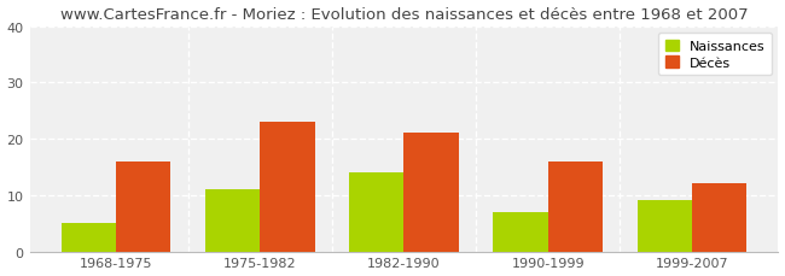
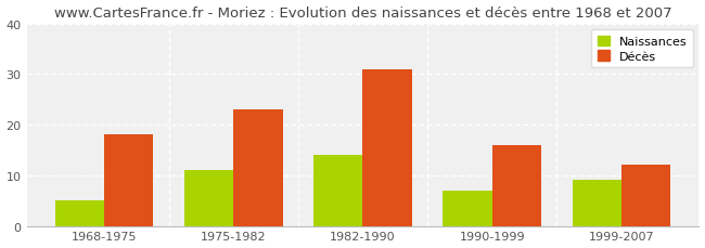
Décès/1968-1975: 16 -> 18
Décès/1982-1990: 21 -> 31
